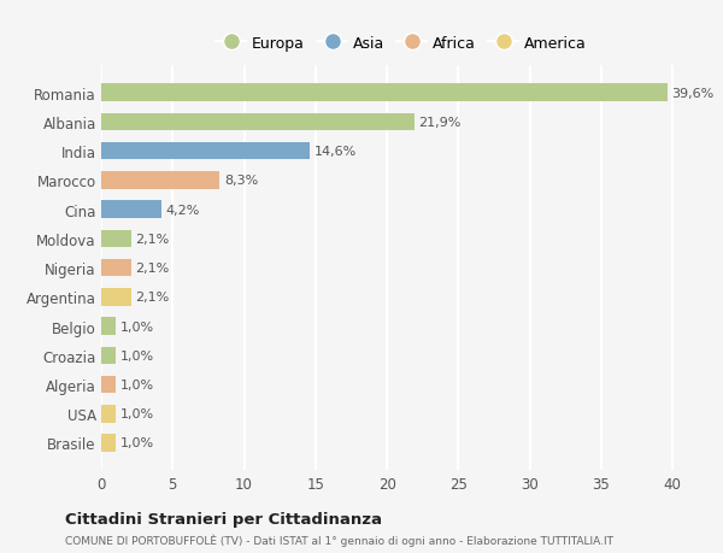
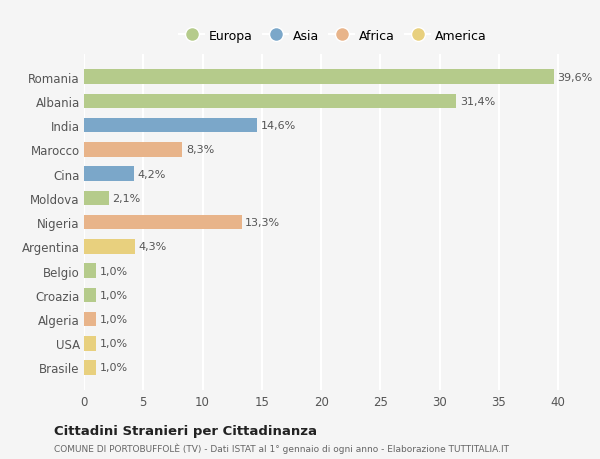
Albania: 21,9% -> 31,4%
Nigeria: 2,1% -> 13,3%
Argentina: 2,1% -> 4,3%
